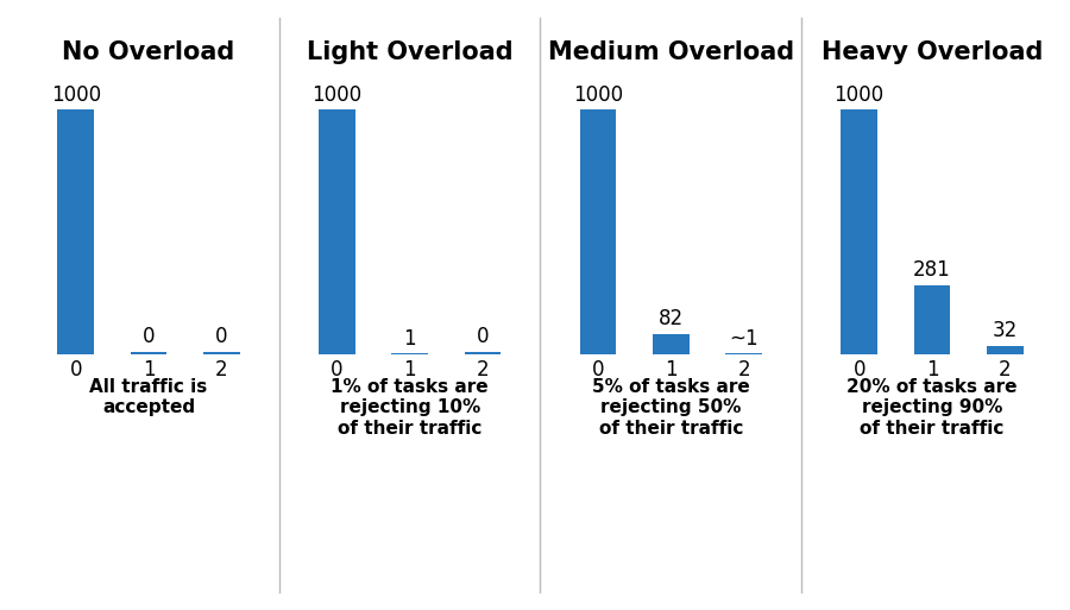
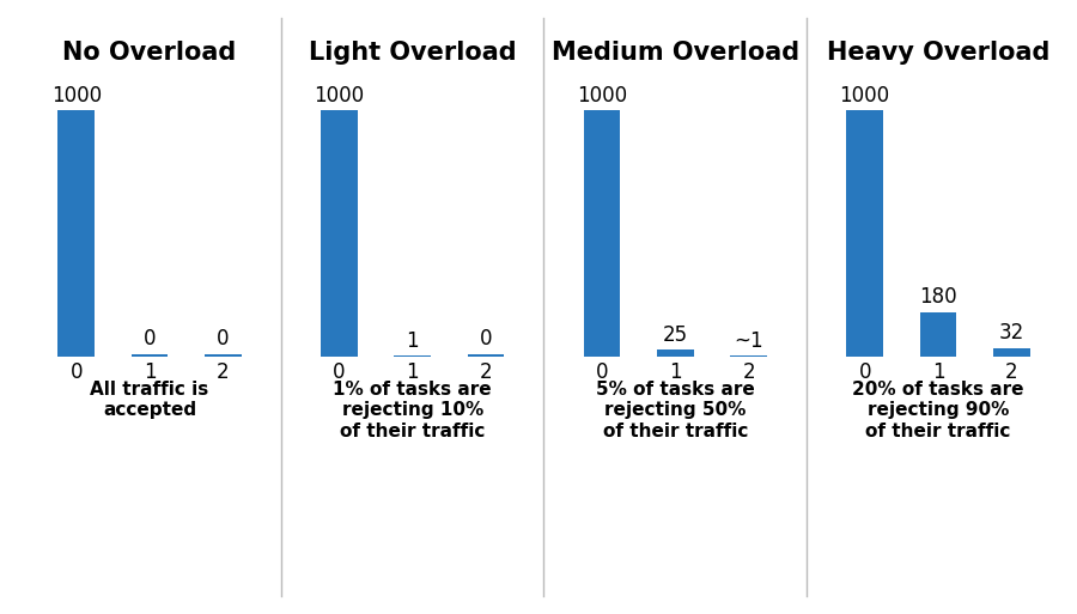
Medium Overload/1: 82 -> 25
Heavy Overload/1: 281 -> 180
